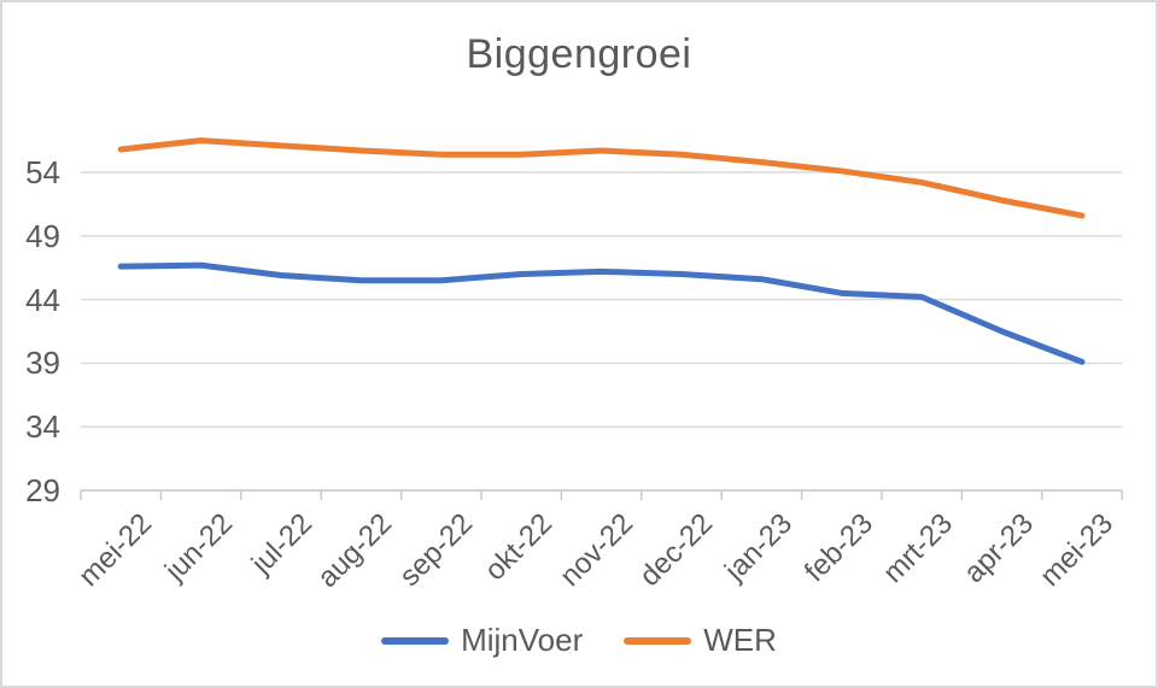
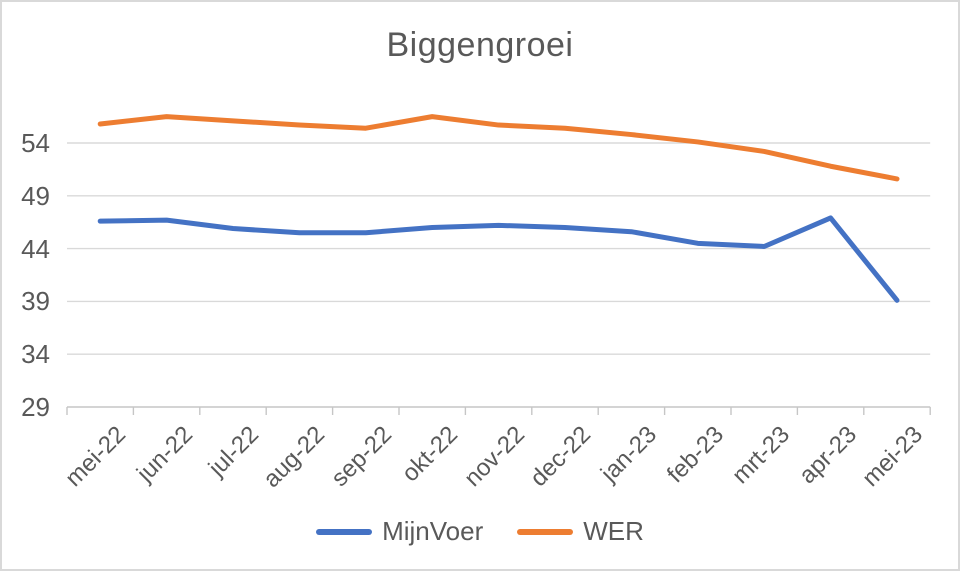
WER/okt-22: 55.4 -> 56.5
MijnVoer/apr-23: 41.5 -> 46.9
